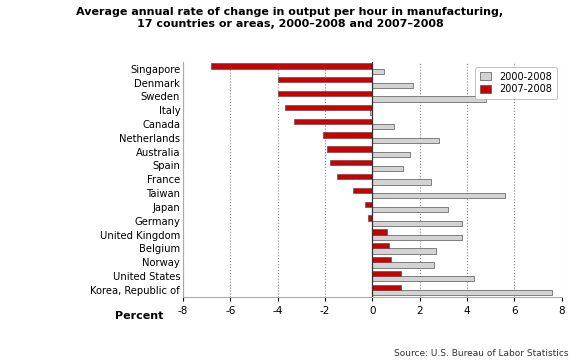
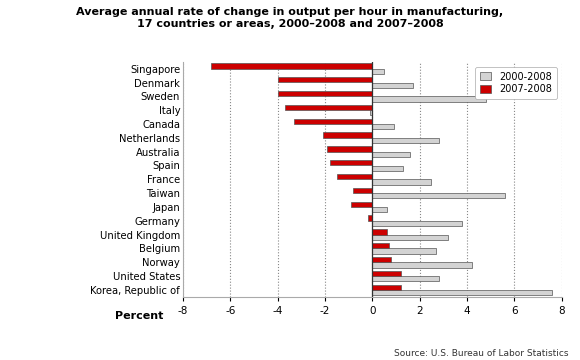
2007-2008/Japan: -0.3 -> -0.9
2000-2008/Japan: 3.2 -> 0.6
2000-2008/United Kingdom: 3.8 -> 3.2
2000-2008/Norway: 2.6 -> 4.2
2000-2008/United States: 4.3 -> 2.8
